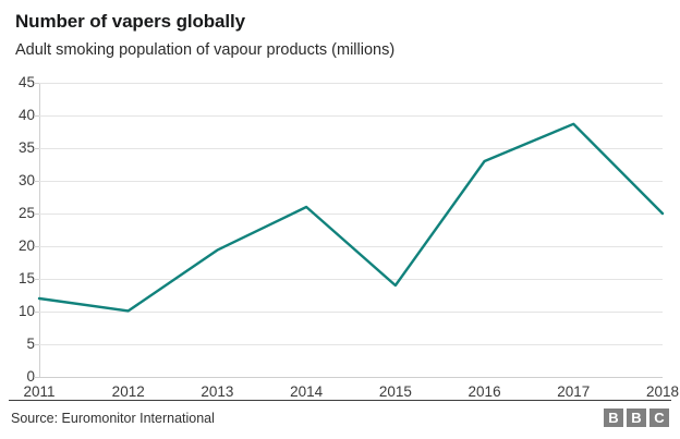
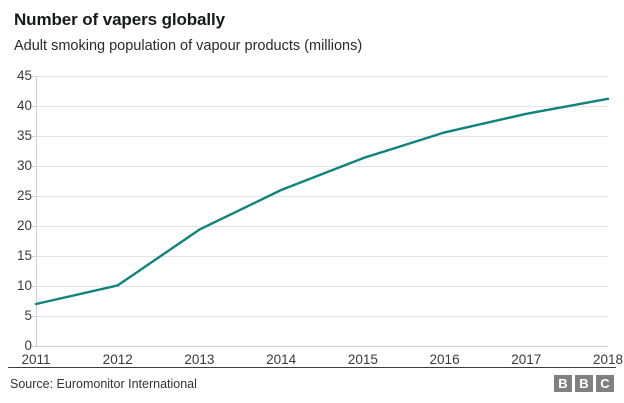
2011: 12 -> 7
2015: 14 -> 31
2016: 33 -> 36
2018: 25 -> 41
